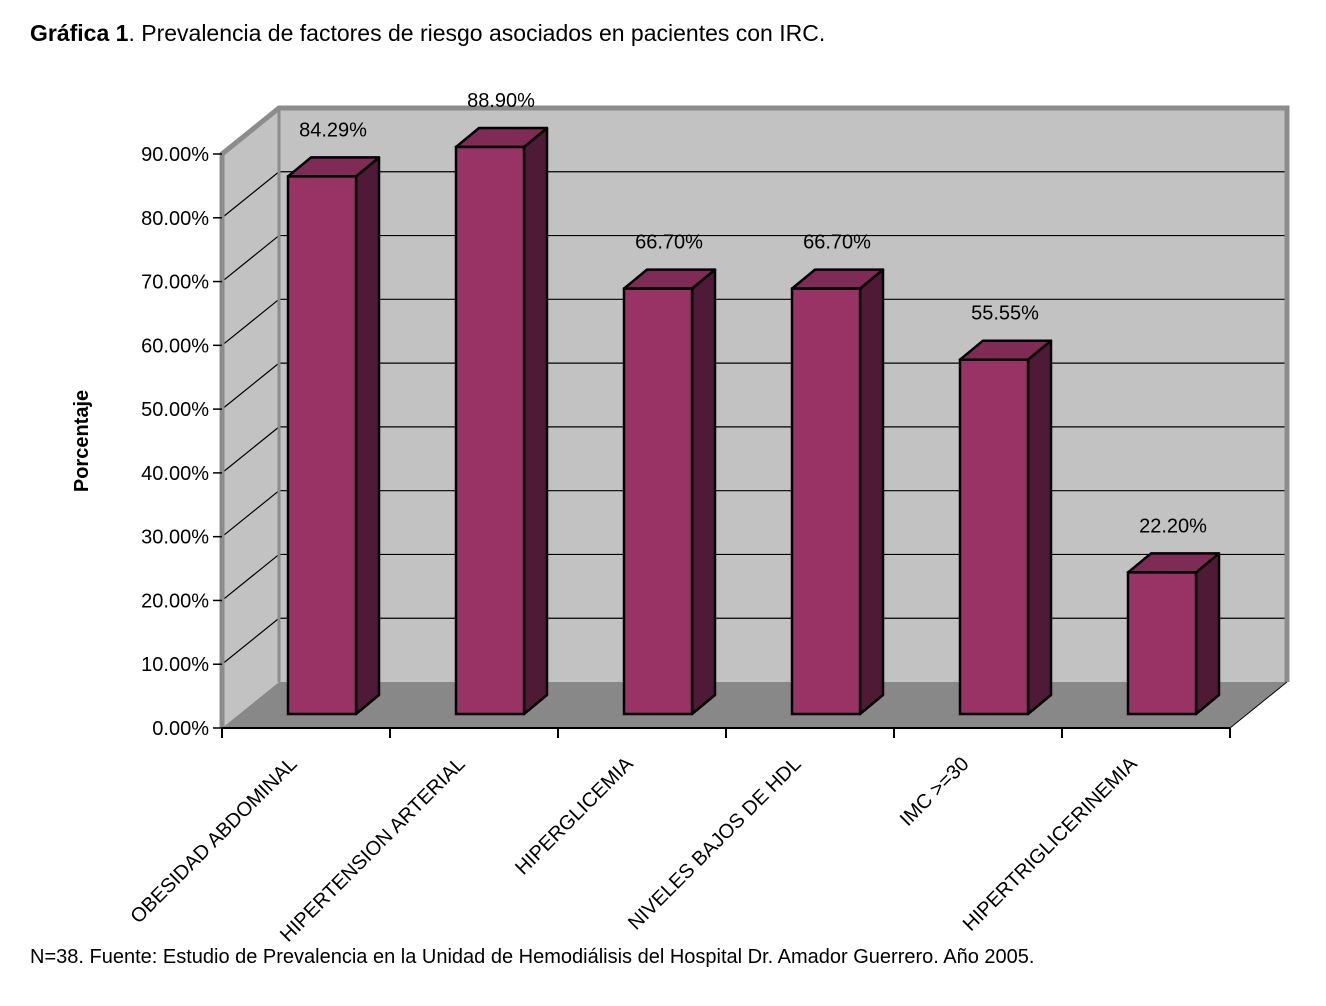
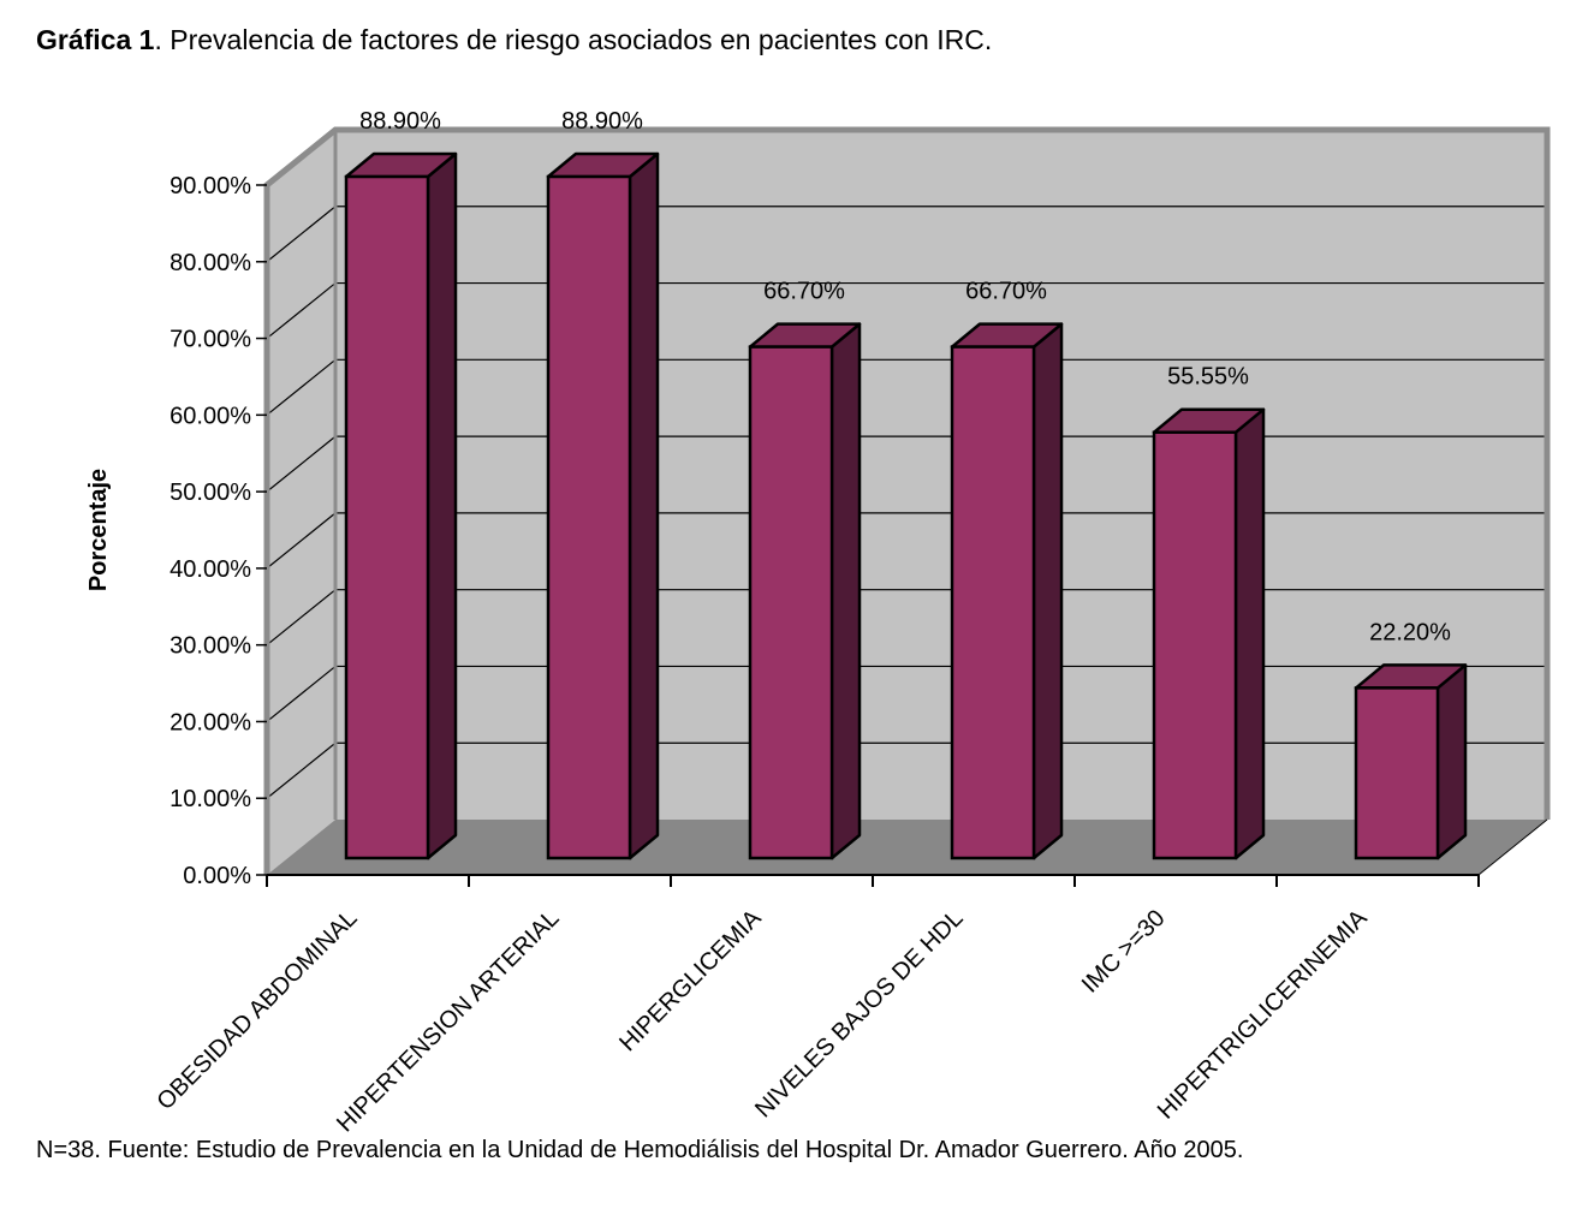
OBESIDAD ABDOMINAL: 84.29% -> 88.90%
